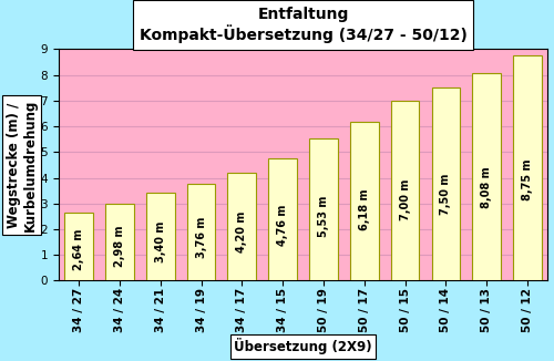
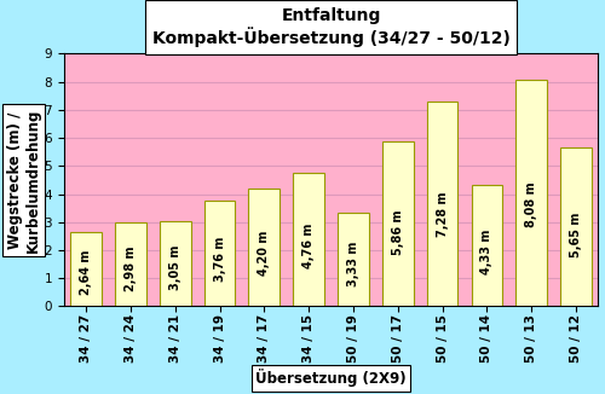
34 / 21: 3,40 -> 3,05
50 / 19: 5,53 -> 3,33
50 / 17: 6,18 -> 5,86
50 / 15: 7,00 -> 7,28
50 / 14: 7,50 -> 4,33
50 / 12: 8,75 -> 5,65
